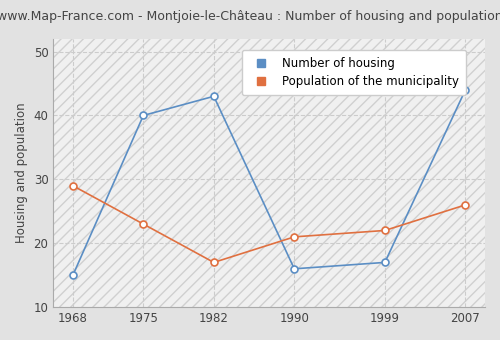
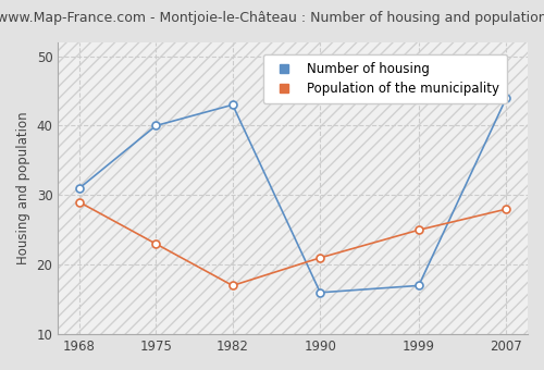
Number of housing/1968: 15 -> 31
Population of the municipality/1999: 22 -> 25
Population of the municipality/2007: 26 -> 28
